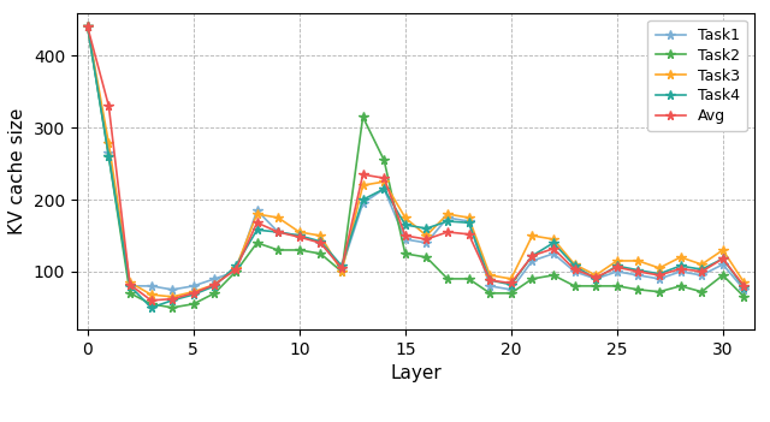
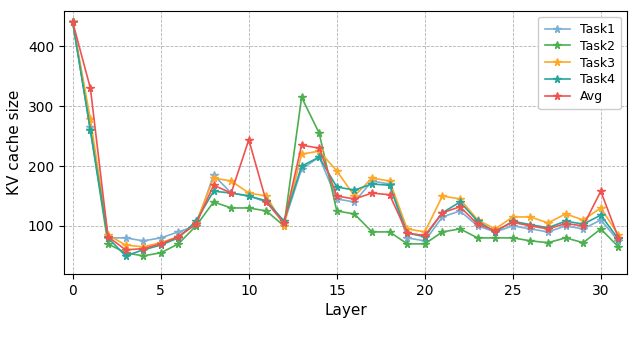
Avg/10: 148 -> 244
Task3/15: 175 -> 192
Avg/30: 118 -> 158
